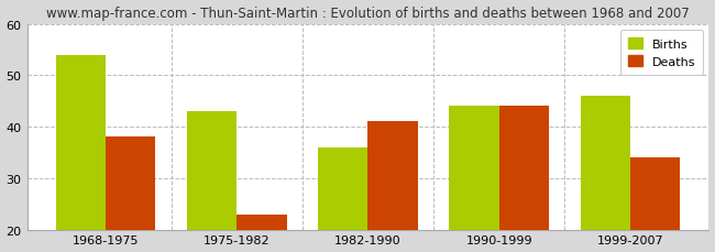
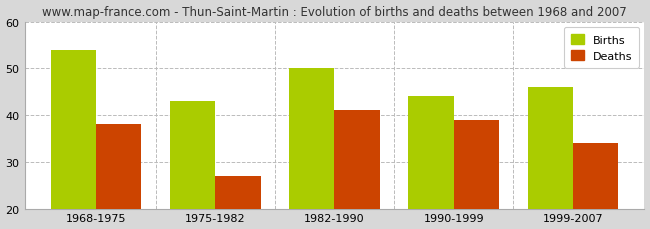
Deaths/1975-1982: 23 -> 27
Births/1982-1990: 36 -> 50
Deaths/1990-1999: 44 -> 39
